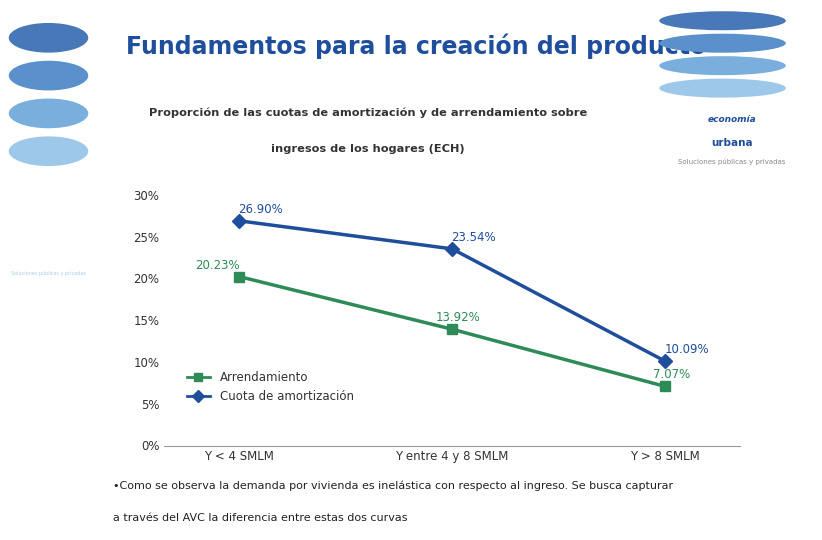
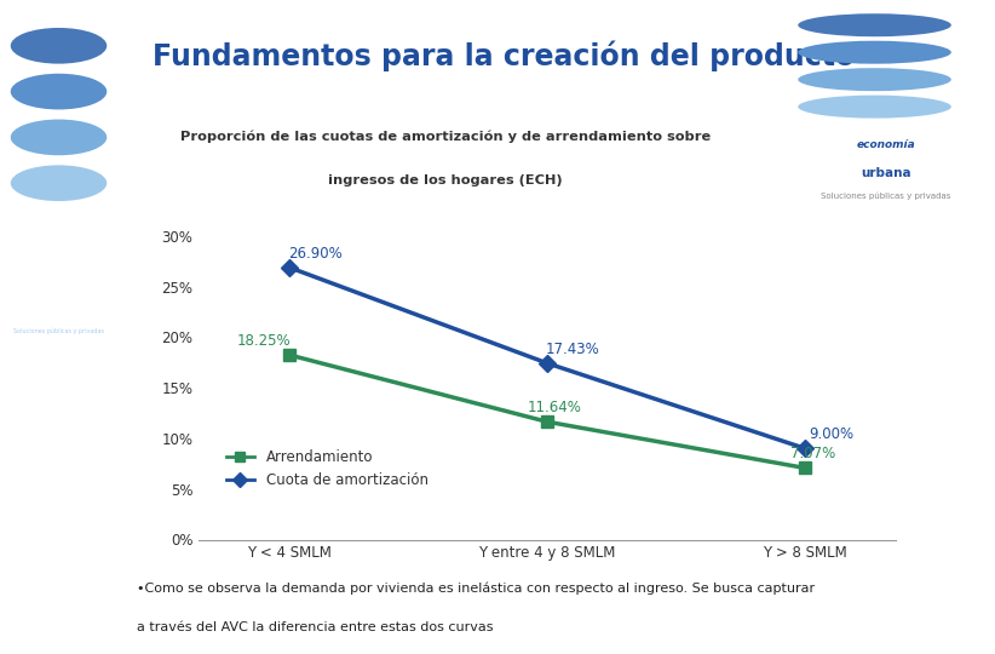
Arrendamiento/Y < 4 SMLM: 20.23% -> 18.25%
Arrendamiento/Y entre 4 y 8 SMLM: 13.92% -> 11.64%
Cuota de amortización/Y entre 4 y 8 SMLM: 23.54% -> 17.43%
Cuota de amortización/Y > 8 SMLM: 10.09% -> 9.00%
